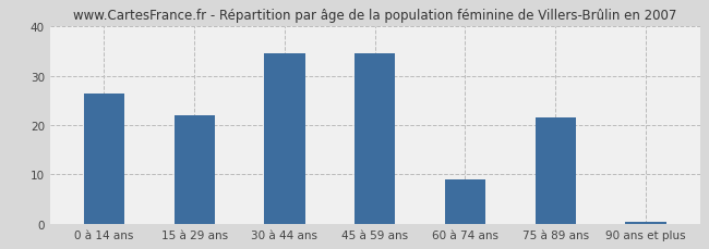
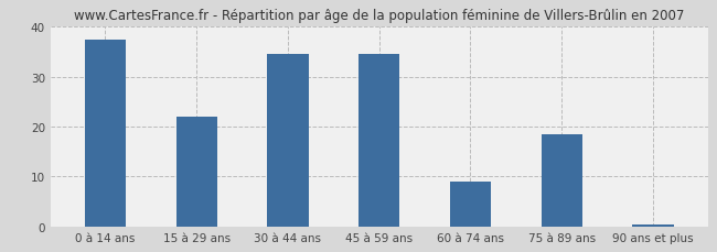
0 à 14 ans: 26.5 -> 37.5
75 à 89 ans: 21.5 -> 18.5
